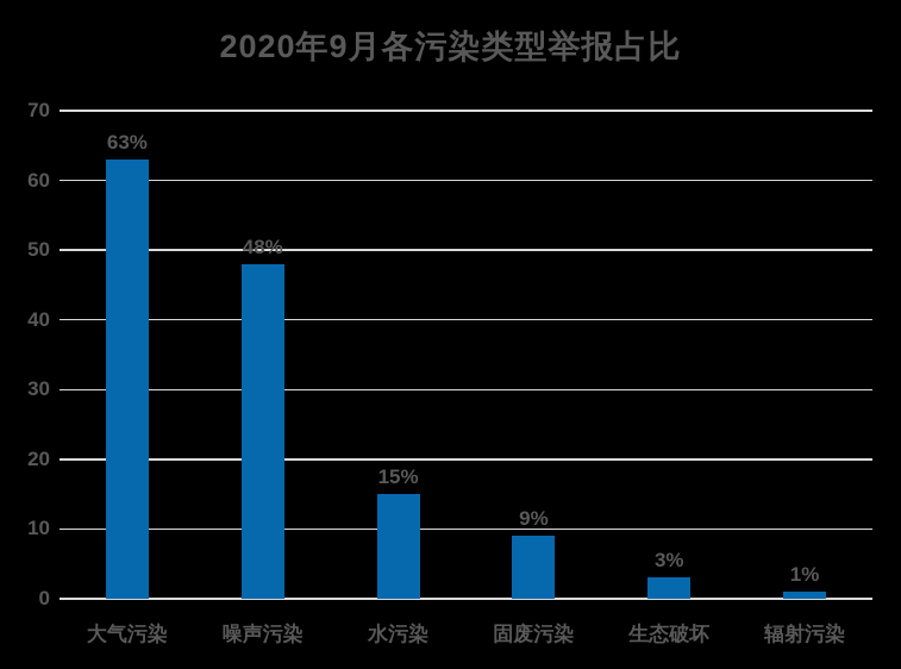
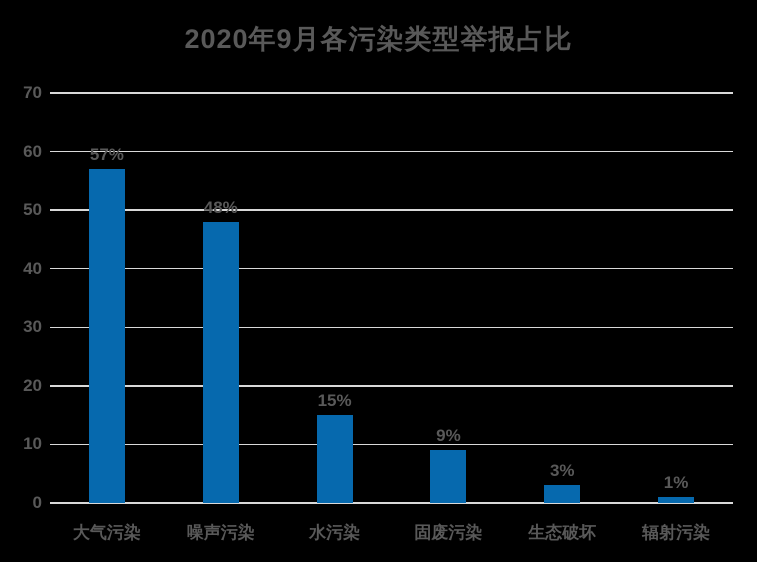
大气污染: 63% -> 57%
